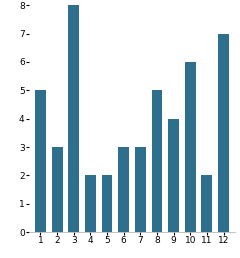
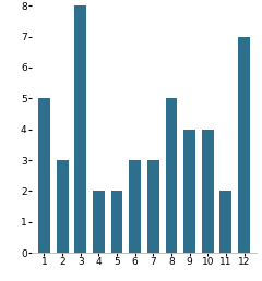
10: 6 -> 4
